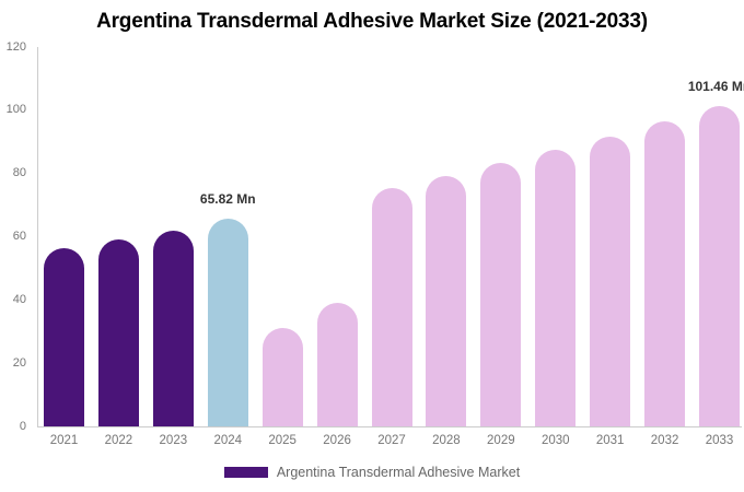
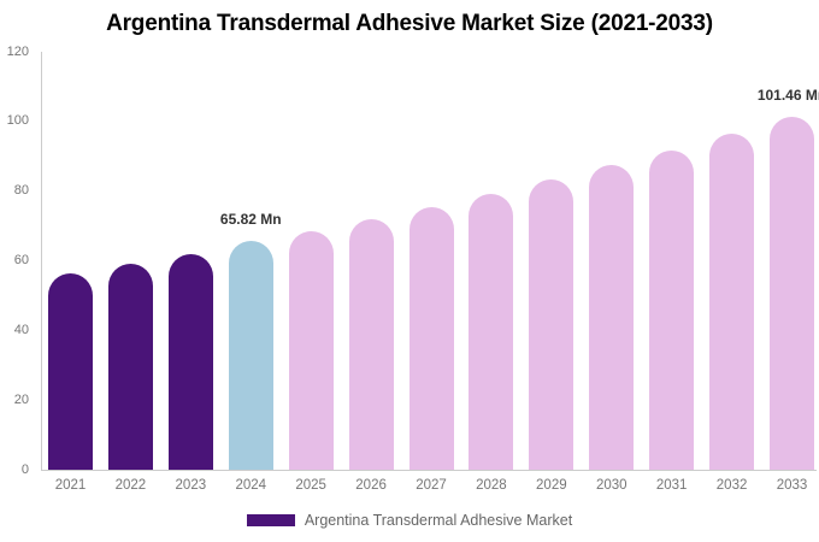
2025: 31 -> 69
2026: 39 -> 72
